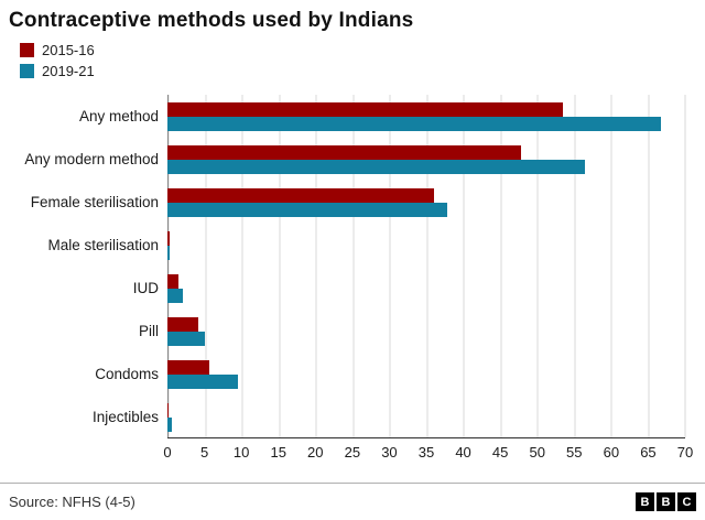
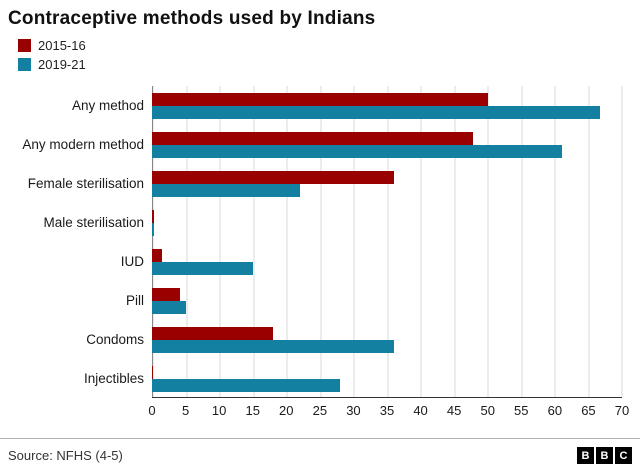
2015-16/Any method: 54 -> 50
2019-21/Any modern method: 56 -> 61
2019-21/Female sterilisation: 38 -> 22
2019-21/IUD: 2 -> 15
2015-16/Condoms: 6 -> 18
2019-21/Condoms: 10 -> 36
2019-21/Injectibles: 1 -> 28
